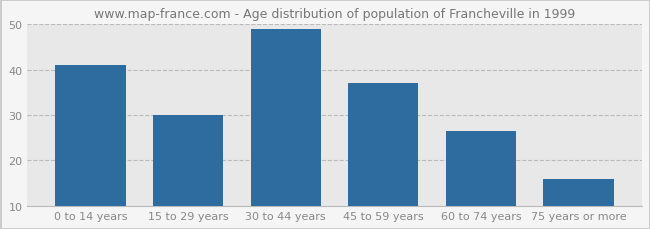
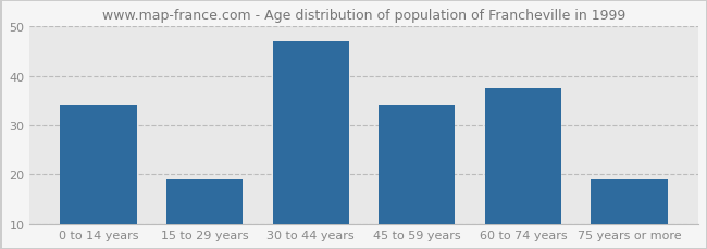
0 to 14 years: 41.0 -> 34.0
15 to 29 years: 30.0 -> 19.0
30 to 44 years: 49.0 -> 47.0
45 to 59 years: 37.0 -> 34.0
60 to 74 years: 26.5 -> 37.5
75 years or more: 16.0 -> 19.0
